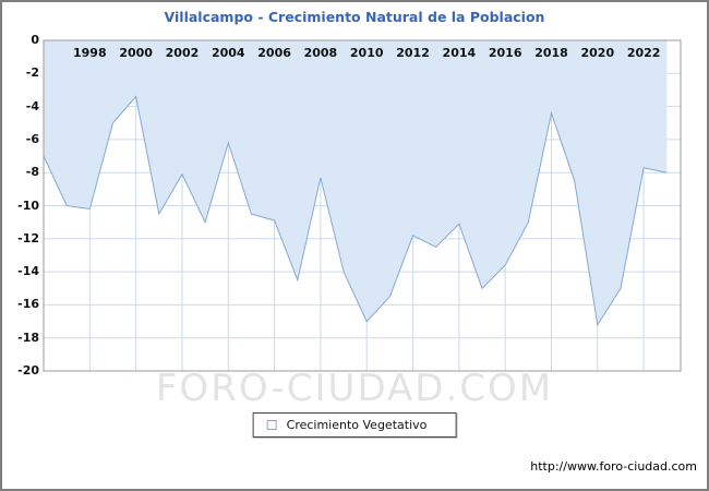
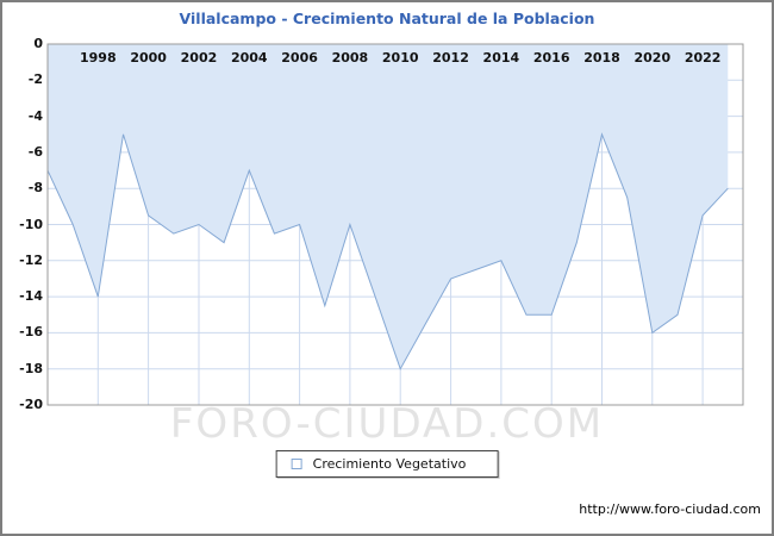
1998: -10.2 -> -14.0
2000: -3.4 -> -9.5
2002: -8.1 -> -10.0
2004: -6.2 -> -7.0
2006: -10.9 -> -10.0
2008: -8.3 -> -10.0
2010: -17.0 -> -18.0
2012: -11.8 -> -13.0
2014: -11.1 -> -12.0
2016: -13.6 -> -15.0
2018: -4.4 -> -5.0
2020: -17.2 -> -16.0
2022: -7.7 -> -9.5
